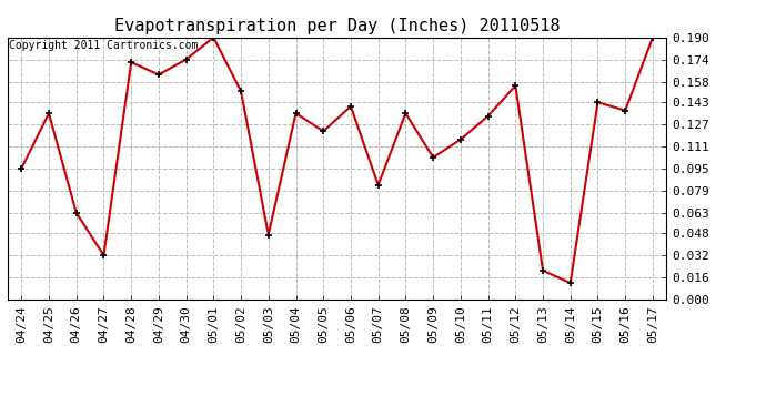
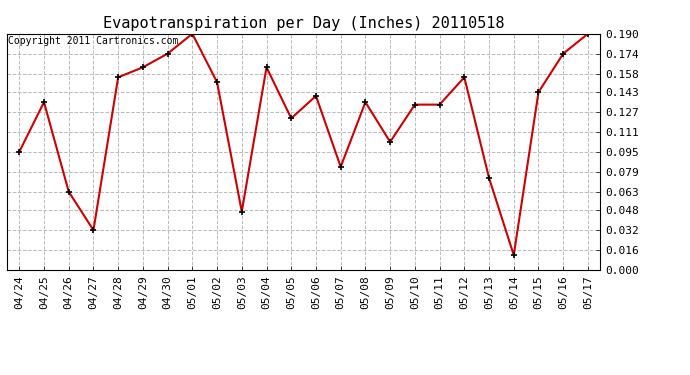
04/28: 0.172 -> 0.155
05/04: 0.135 -> 0.163
05/10: 0.116 -> 0.133
05/13: 0.021 -> 0.074
05/16: 0.137 -> 0.174
